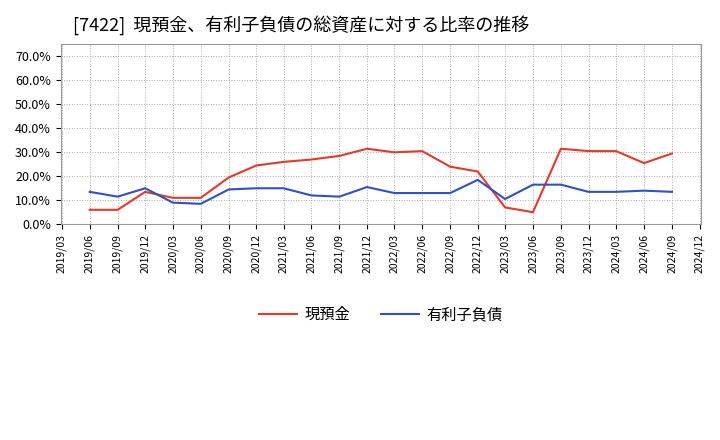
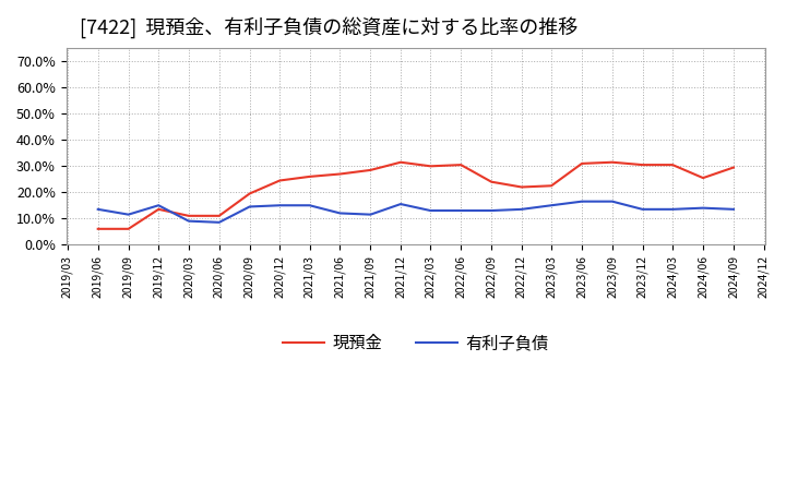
有利子負債/2022/12: 18.5% -> 13.5%
現預金/2023/03: 7.0% -> 22.5%
有利子負債/2023/03: 10.5% -> 15.0%
現預金/2023/06: 5.0% -> 31.0%
